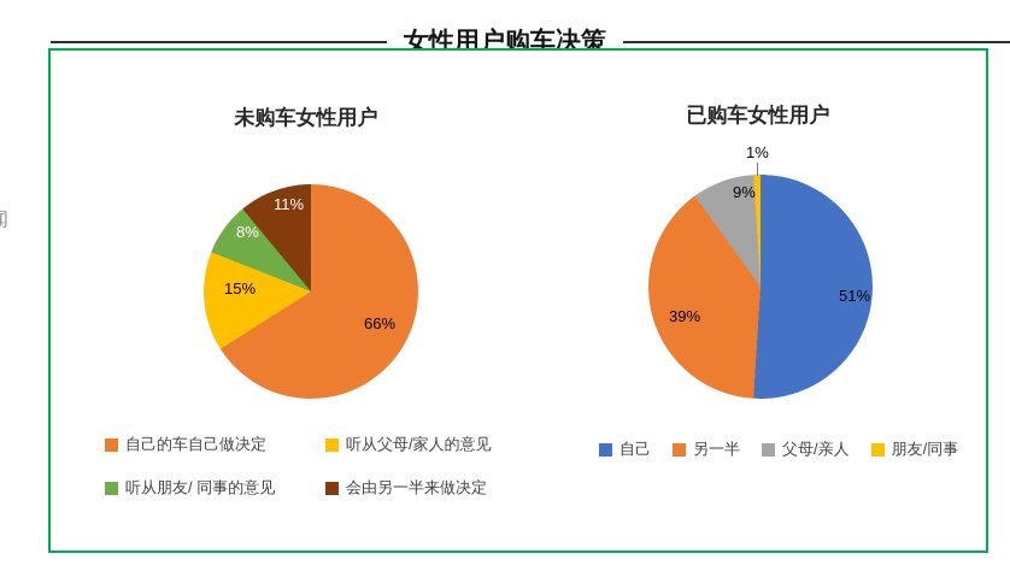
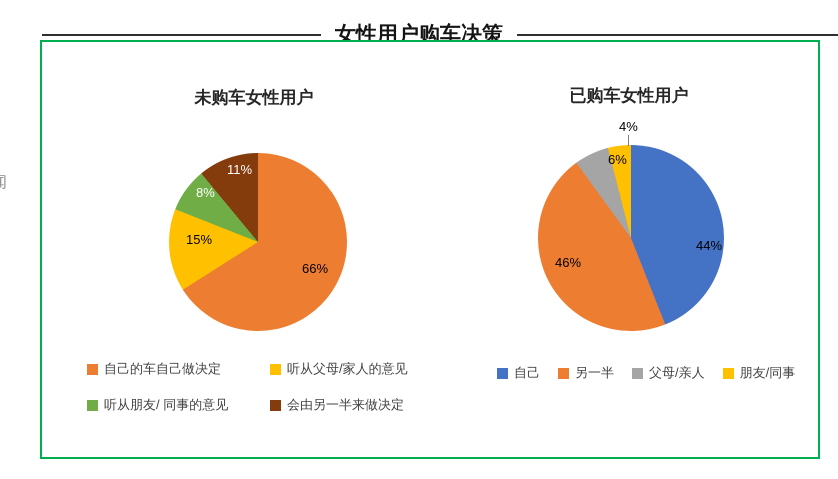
已购车女性用户/自己: 51% -> 44%
已购车女性用户/另一半: 39% -> 46%
已购车女性用户/父母/亲人: 9% -> 6%
已购车女性用户/朋友/同事: 1% -> 4%
